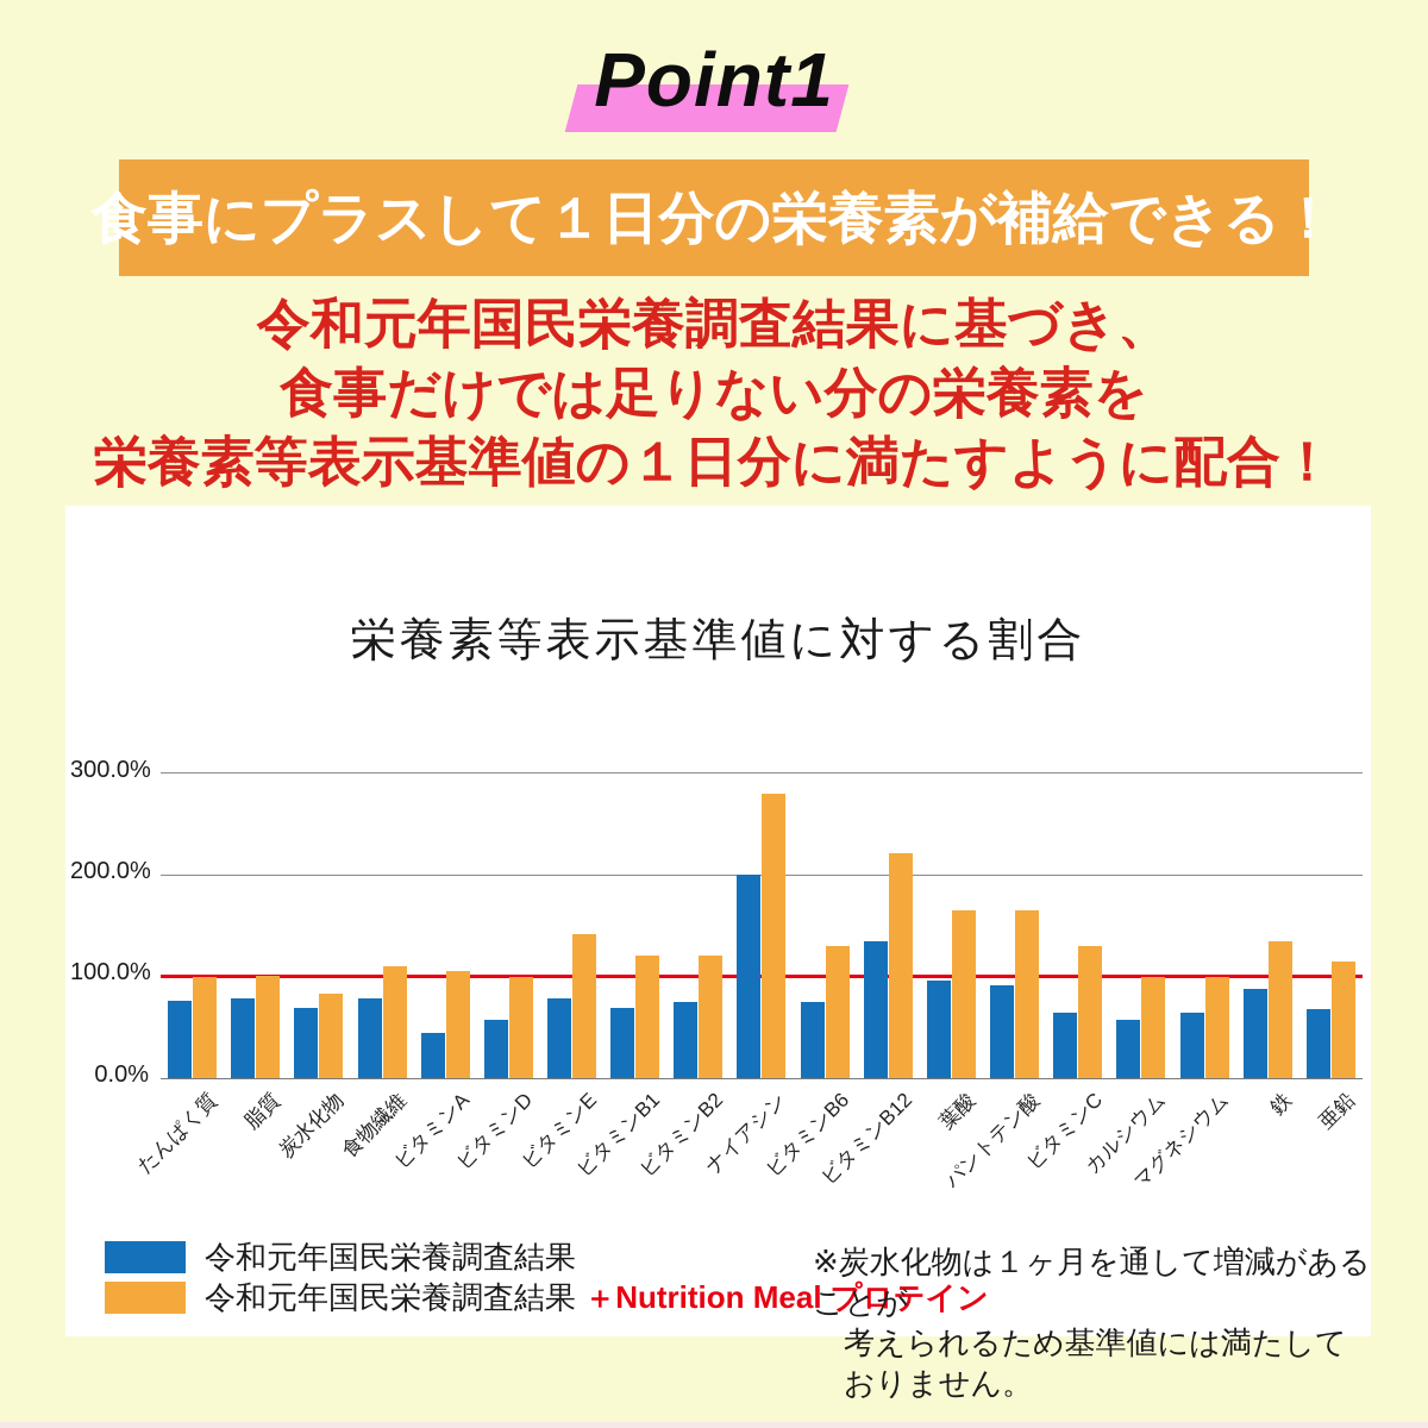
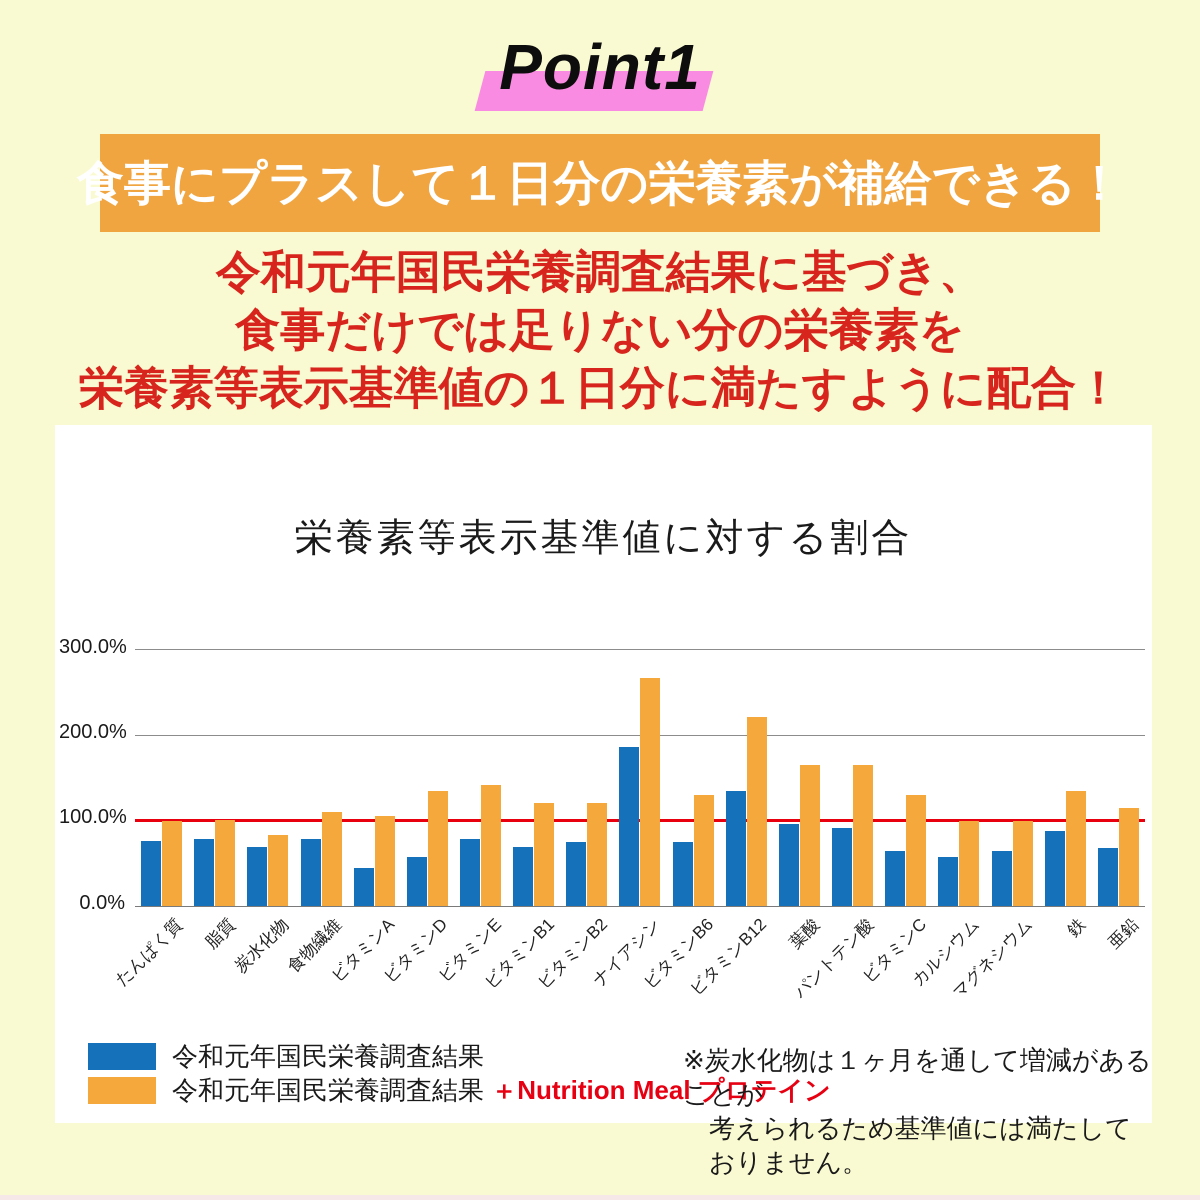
令和元年国民栄養調査結果 ＋Nutrition Meal プロテイン/ビタミンD: 100% -> 140%
令和元年国民栄養調査結果/ナイアシン: 200% -> 190%
令和元年国民栄養調査結果 ＋Nutrition Meal プロテイン/ナイアシン: 280% -> 270%
